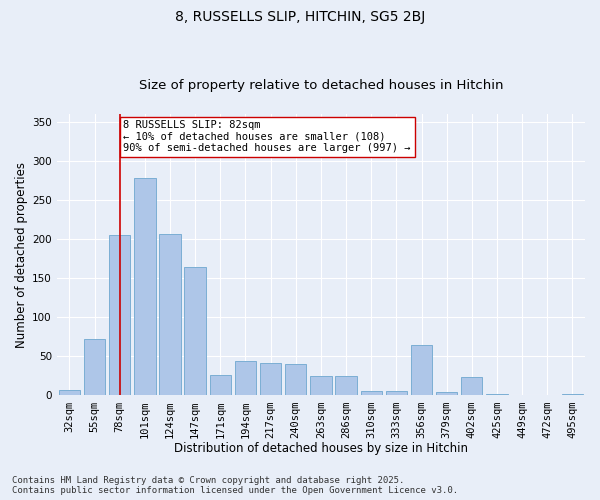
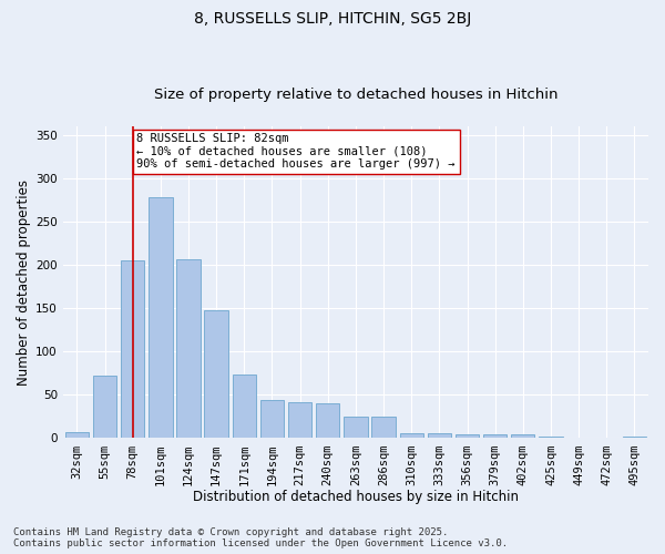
147sqm: 164 -> 148
171sqm: 26 -> 73
356sqm: 64 -> 4
402sqm: 24 -> 5
